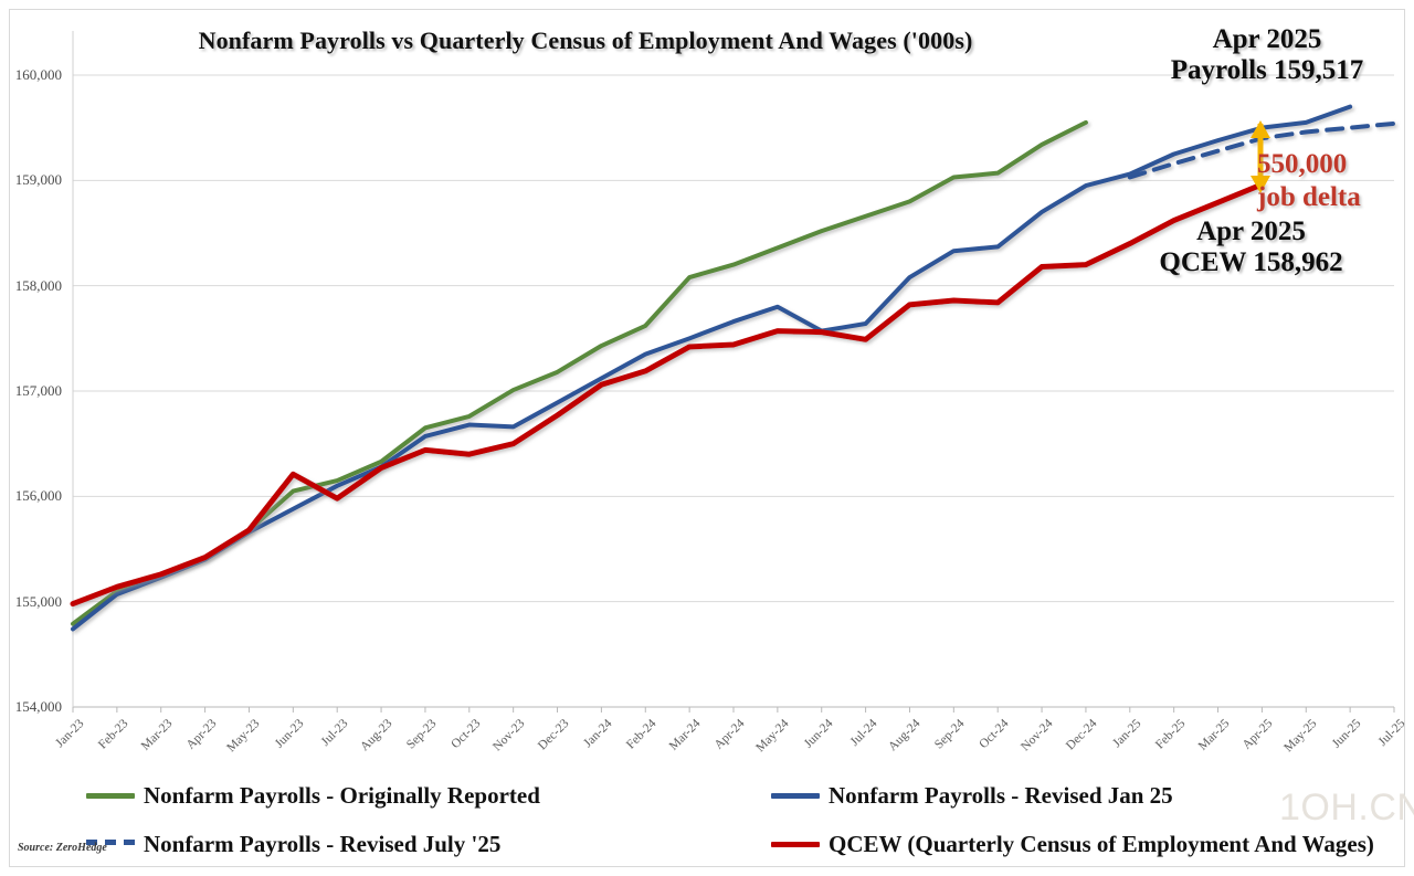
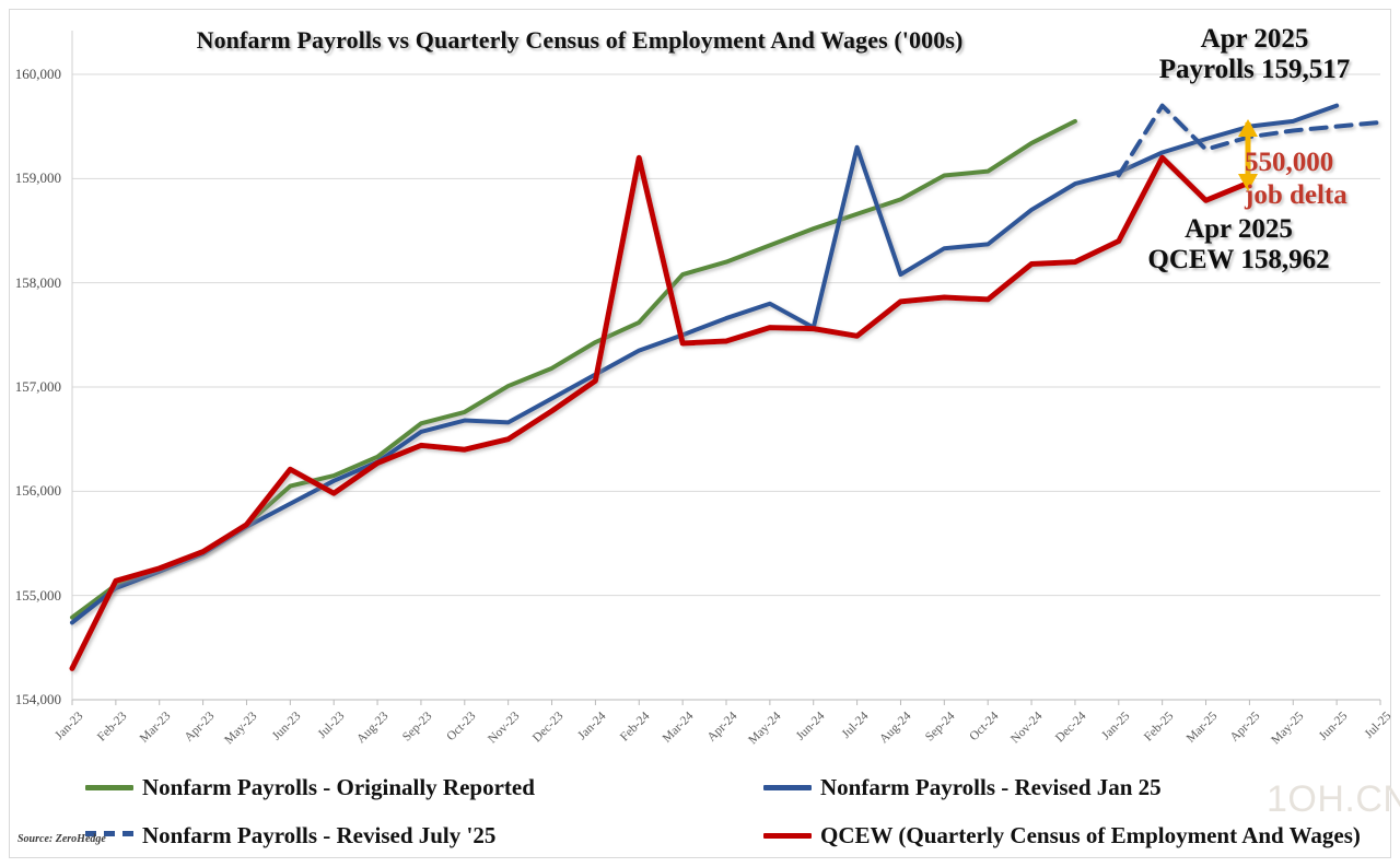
QCEW (Quarterly Census of Employment And Wages)/Jan-23: 155000 -> 154300
QCEW (Quarterly Census of Employment And Wages)/Feb-24: 157200 -> 159200
Nonfarm Payrolls - Revised Jan 25/Jul-24: 157600 -> 159300
Nonfarm Payrolls - Revised July '25/Feb-25: 159200 -> 159700
QCEW (Quarterly Census of Employment And Wages)/Feb-25: 158600 -> 159200
